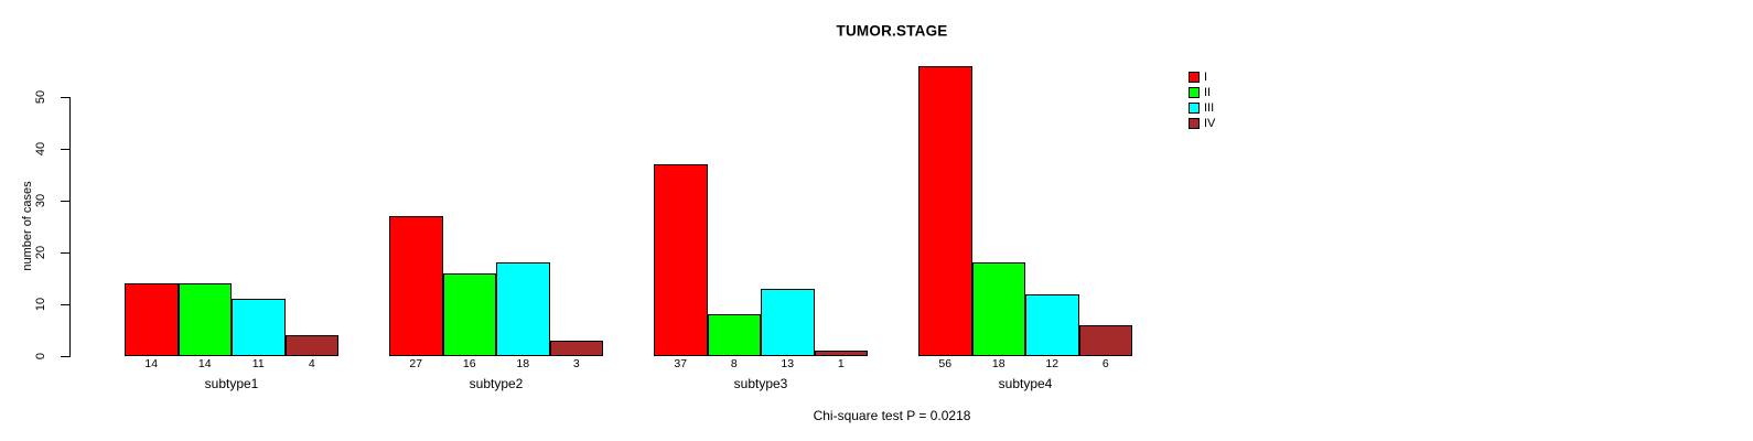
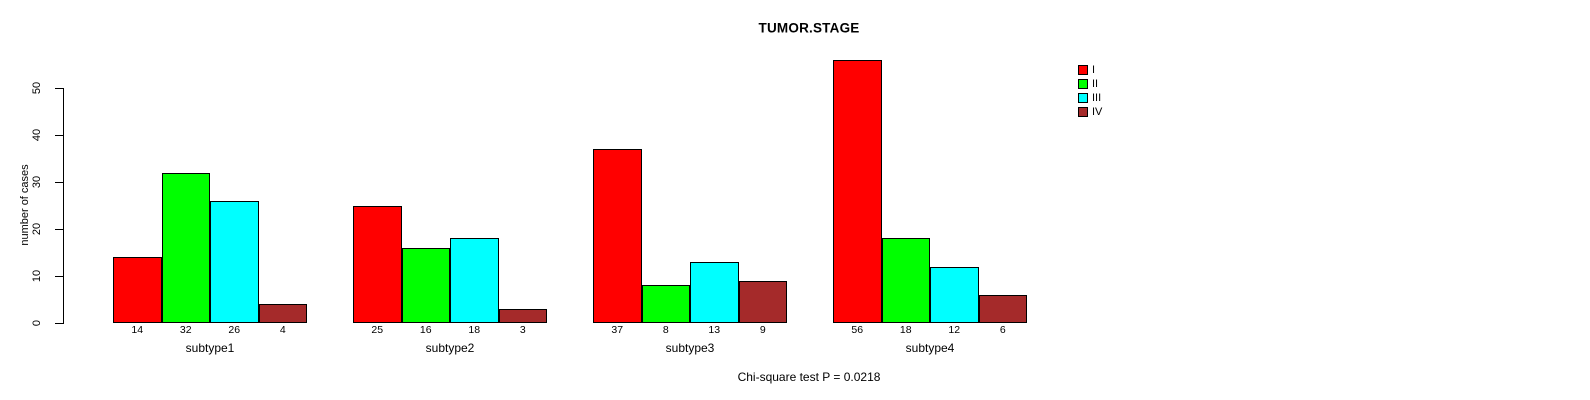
II/subtype1: 14 -> 32
III/subtype1: 11 -> 26
I/subtype2: 27 -> 25
IV/subtype3: 1 -> 9
